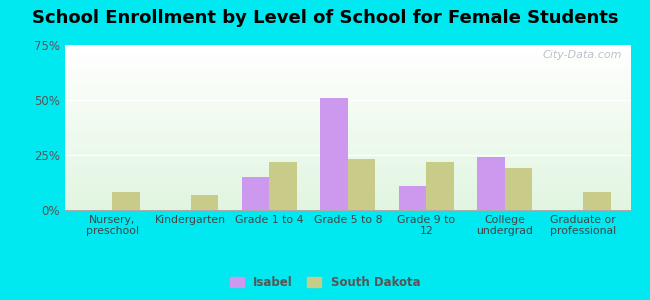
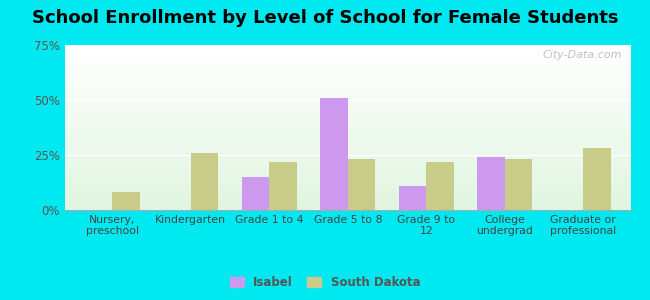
South Dakota/Kindergarten: 7% -> 26%
South Dakota/College undergrad: 19% -> 23%
South Dakota/Graduate or professional: 8% -> 28%
